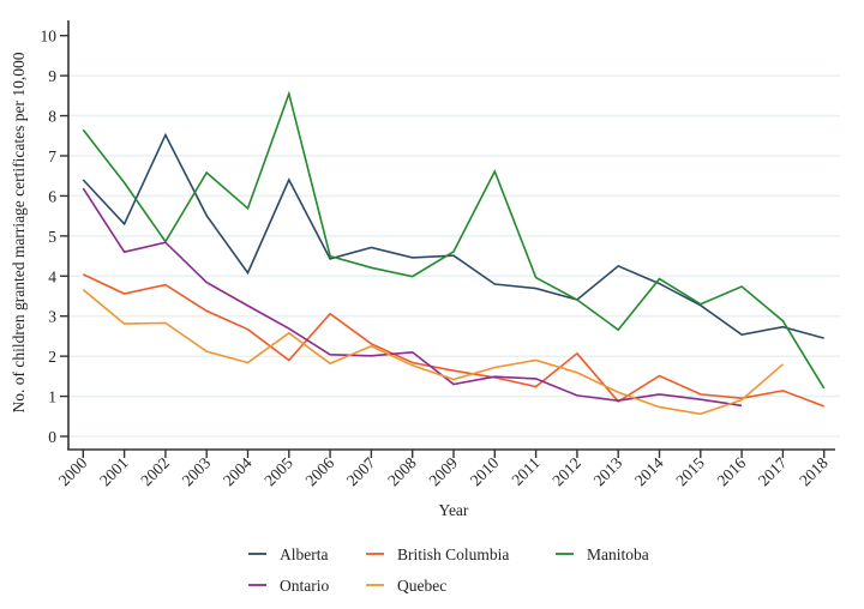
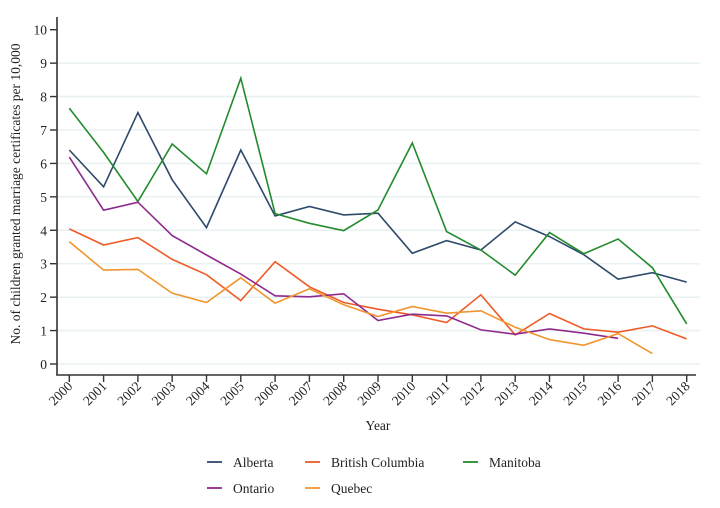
Alberta/2010: 3.8 -> 3.3
Quebec/2011: 1.9 -> 1.5
Quebec/2017: 1.8 -> 0.3
